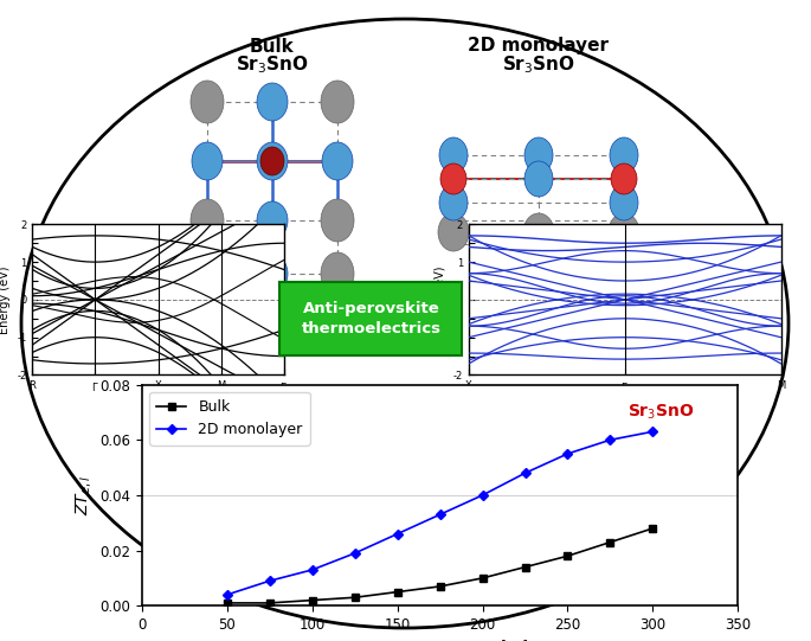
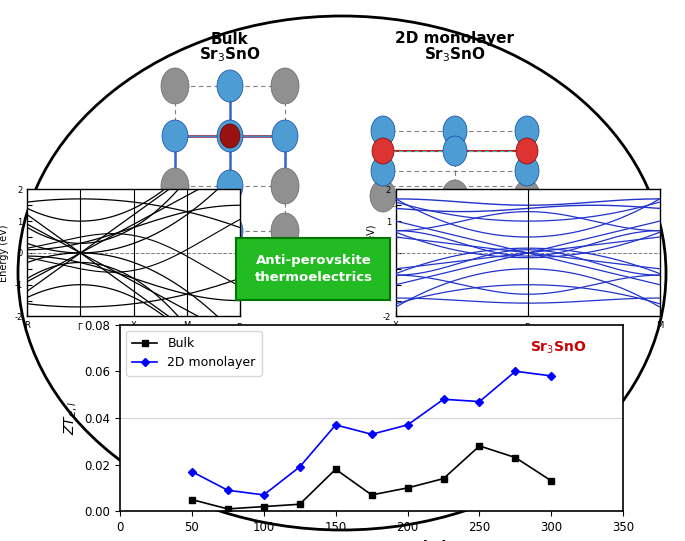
Bulk/50: 0.001 -> 0.005
2D monolayer/50: 0.004 -> 0.017
2D monolayer/100: 0.013 -> 0.007
Bulk/150: 0.005 -> 0.018
2D monolayer/150: 0.026 -> 0.037
2D monolayer/200: 0.040 -> 0.037
Bulk/250: 0.018 -> 0.028
2D monolayer/250: 0.055 -> 0.047
Bulk/300: 0.028 -> 0.013
2D monolayer/300: 0.063 -> 0.058
